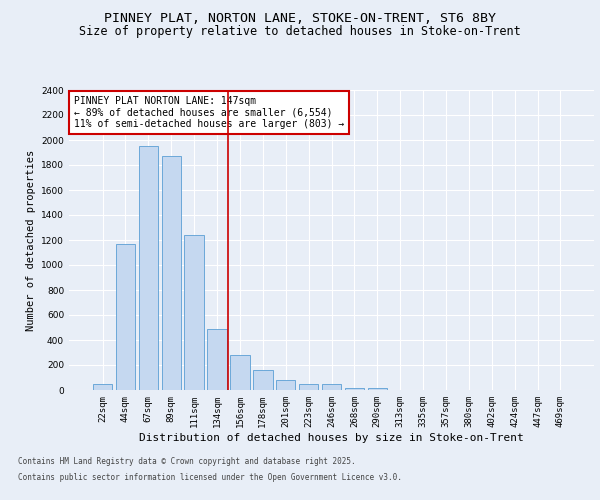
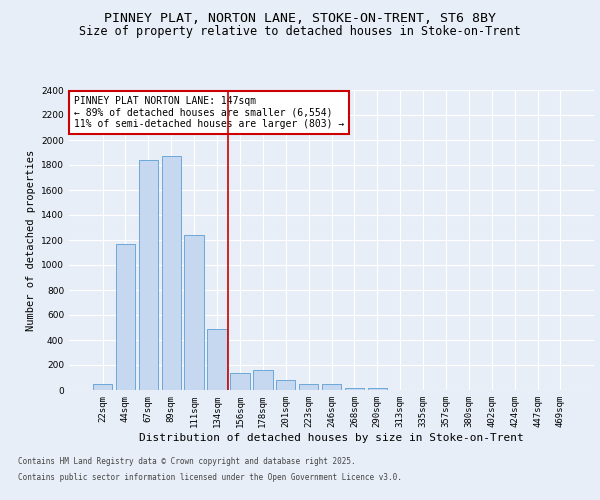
67sqm: 1950 -> 1840
156sqm: 280 -> 140
